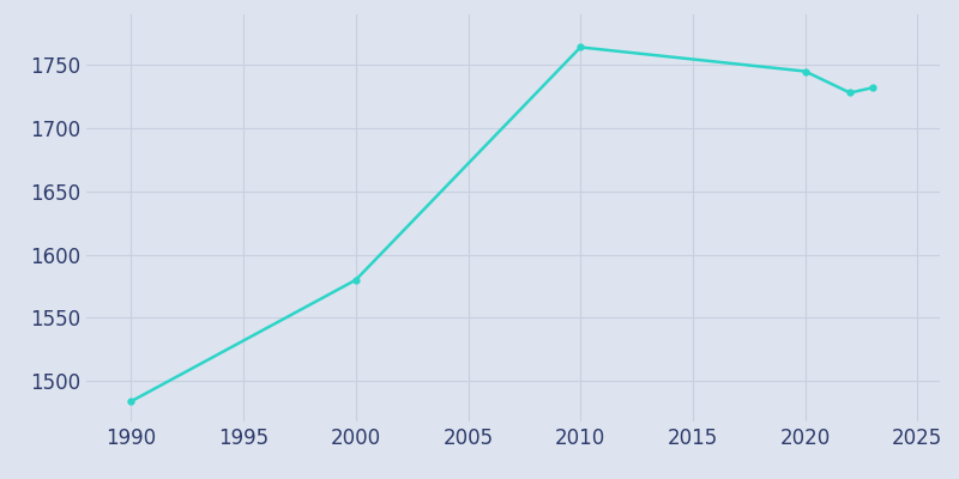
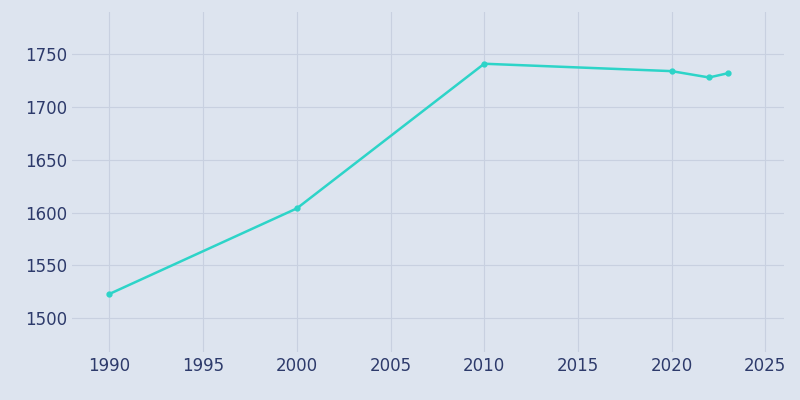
1990: 1484 -> 1523
2000: 1580 -> 1604
2010: 1764 -> 1741
2020: 1745 -> 1734
